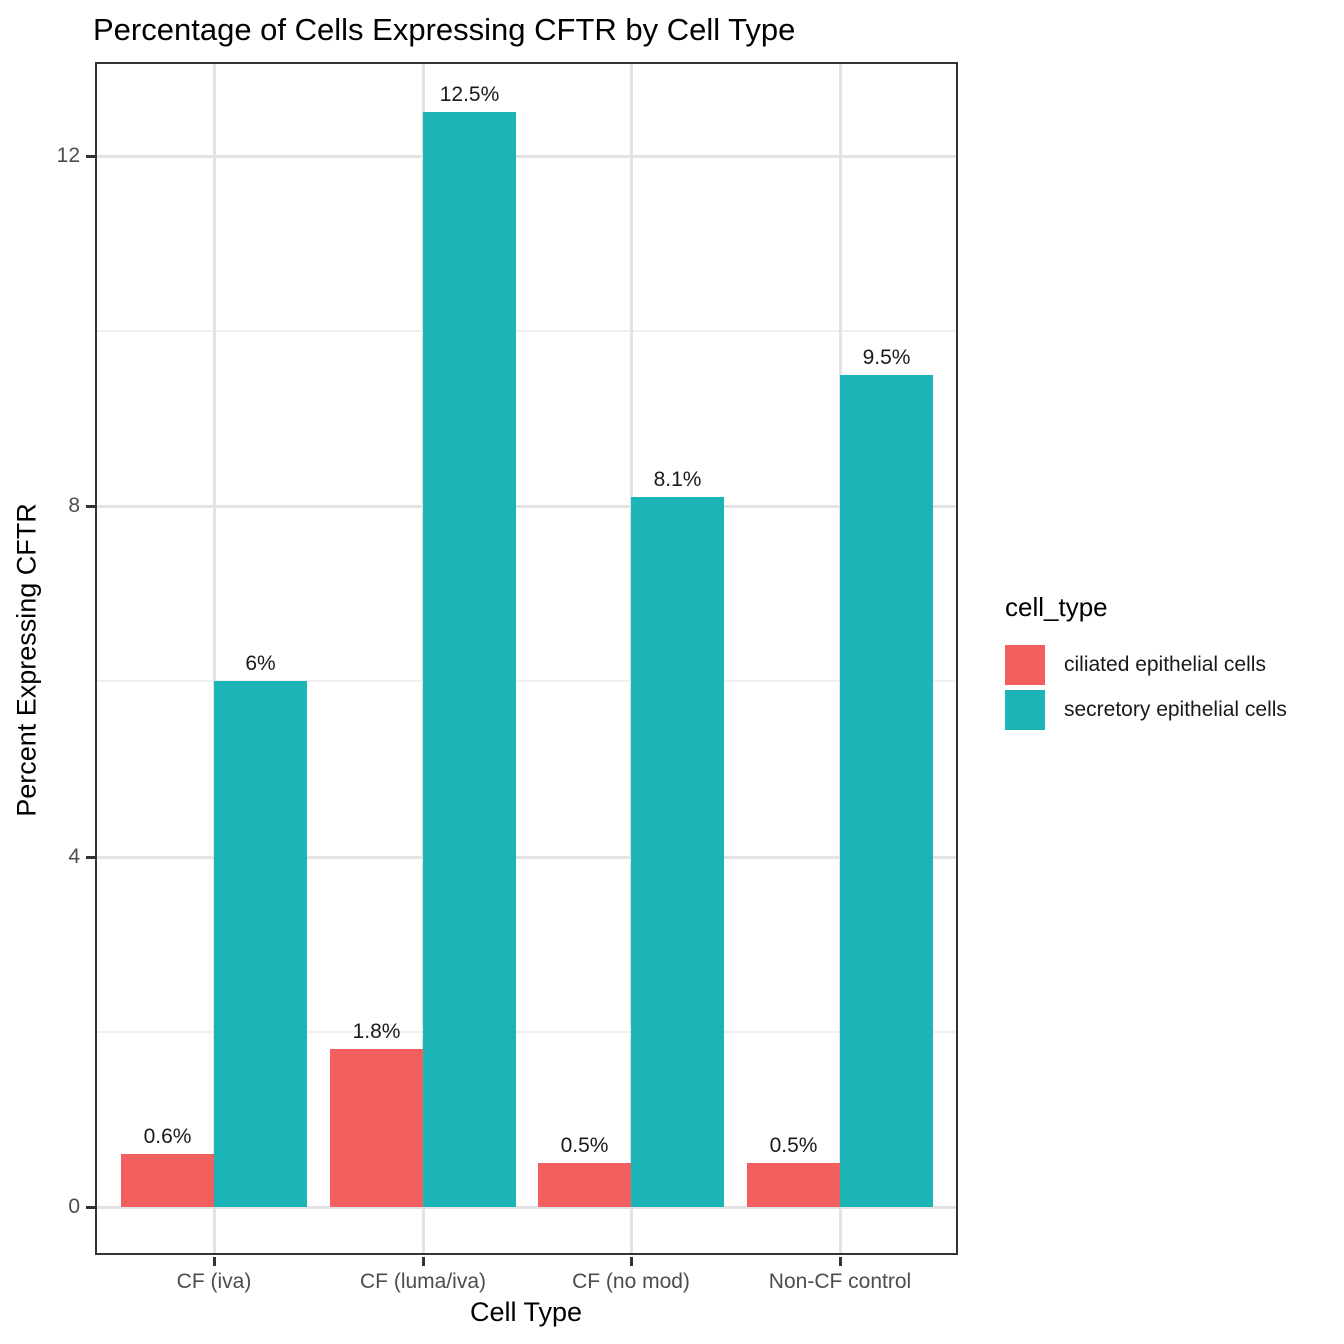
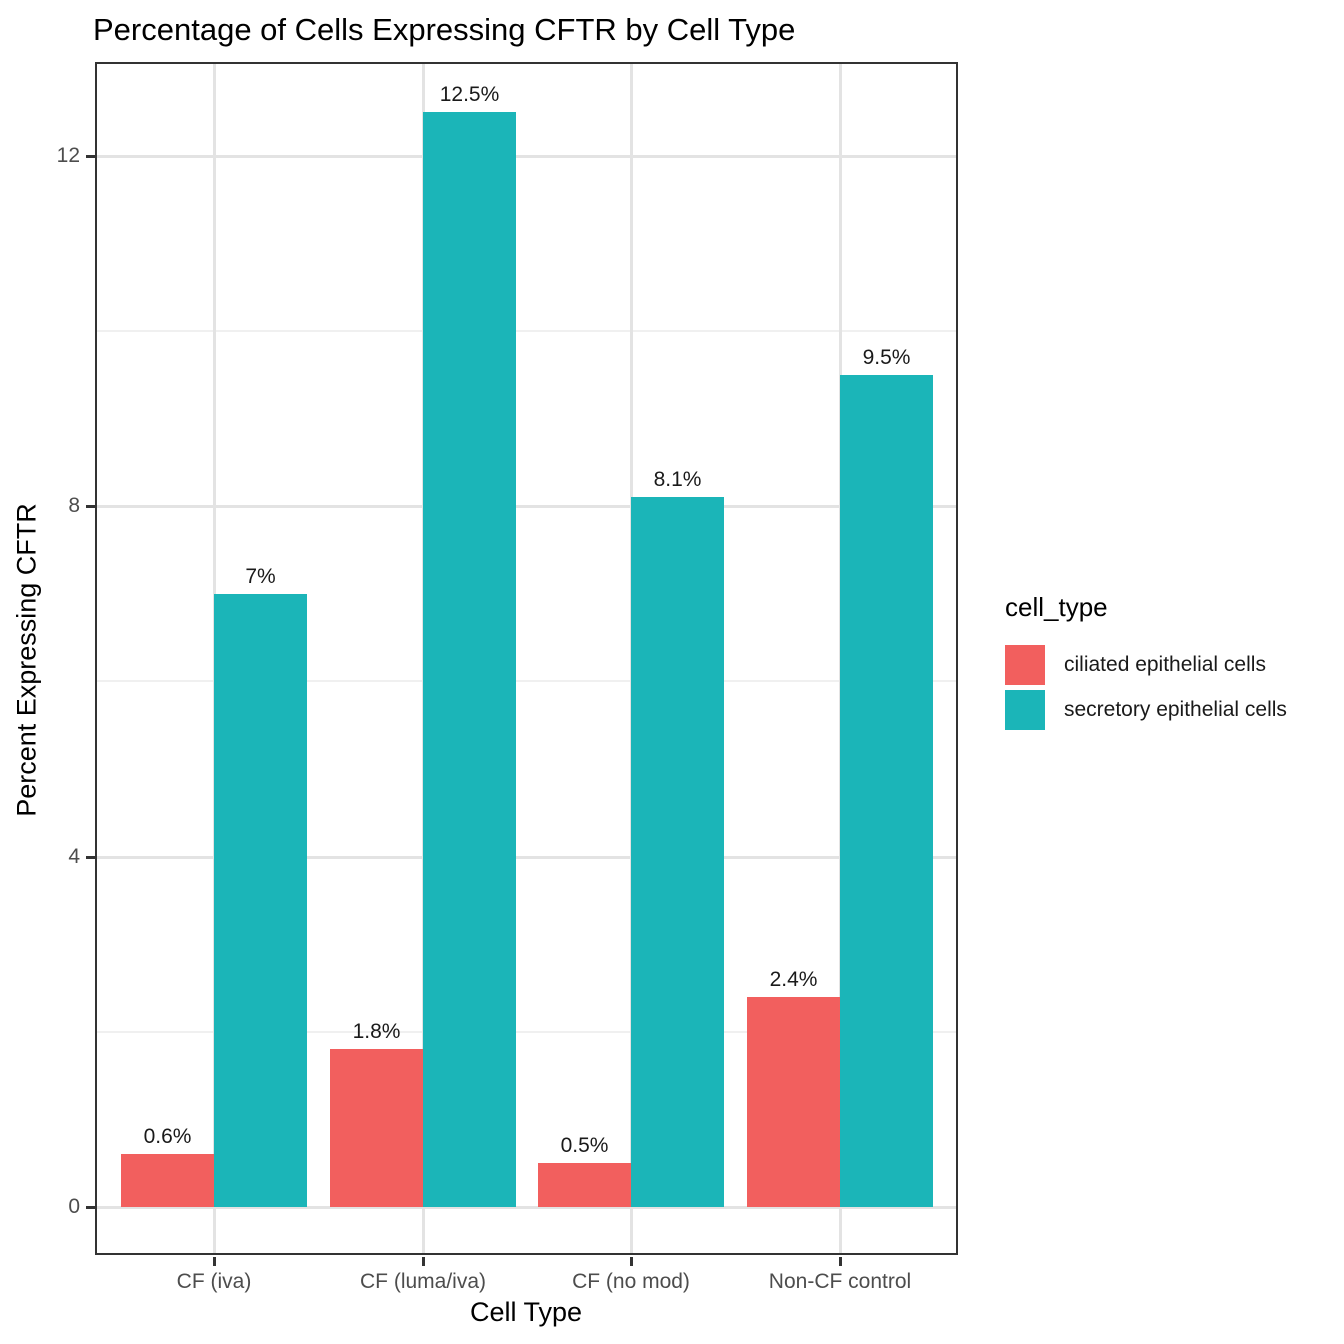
secretory epithelial cells/CF (iva): 6% -> 7%
ciliated epithelial cells/Non-CF control: 0.5% -> 2.4%
